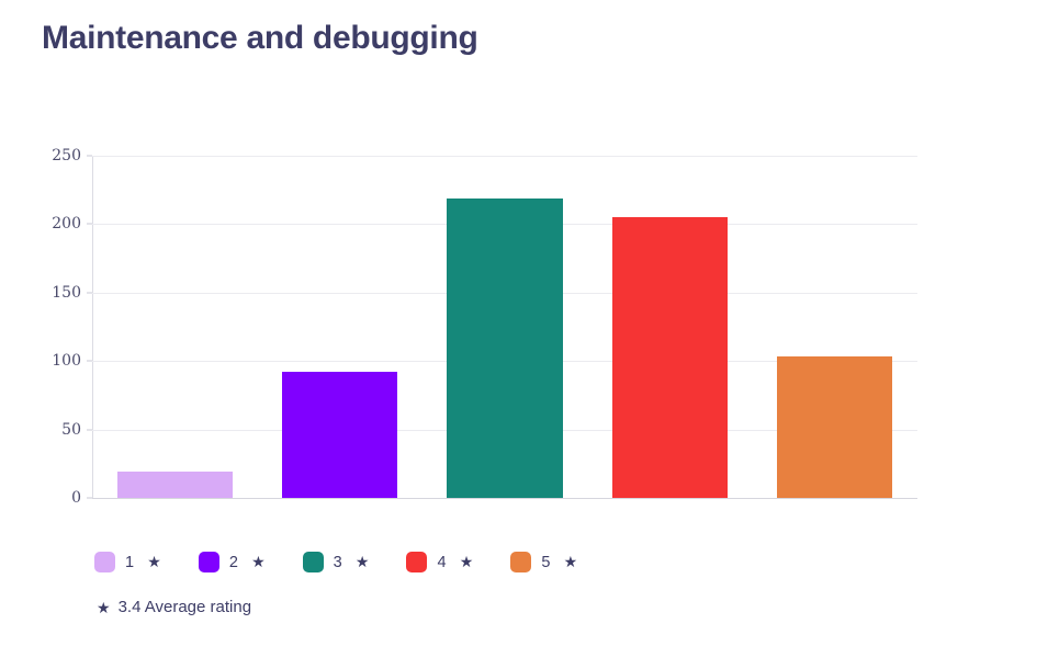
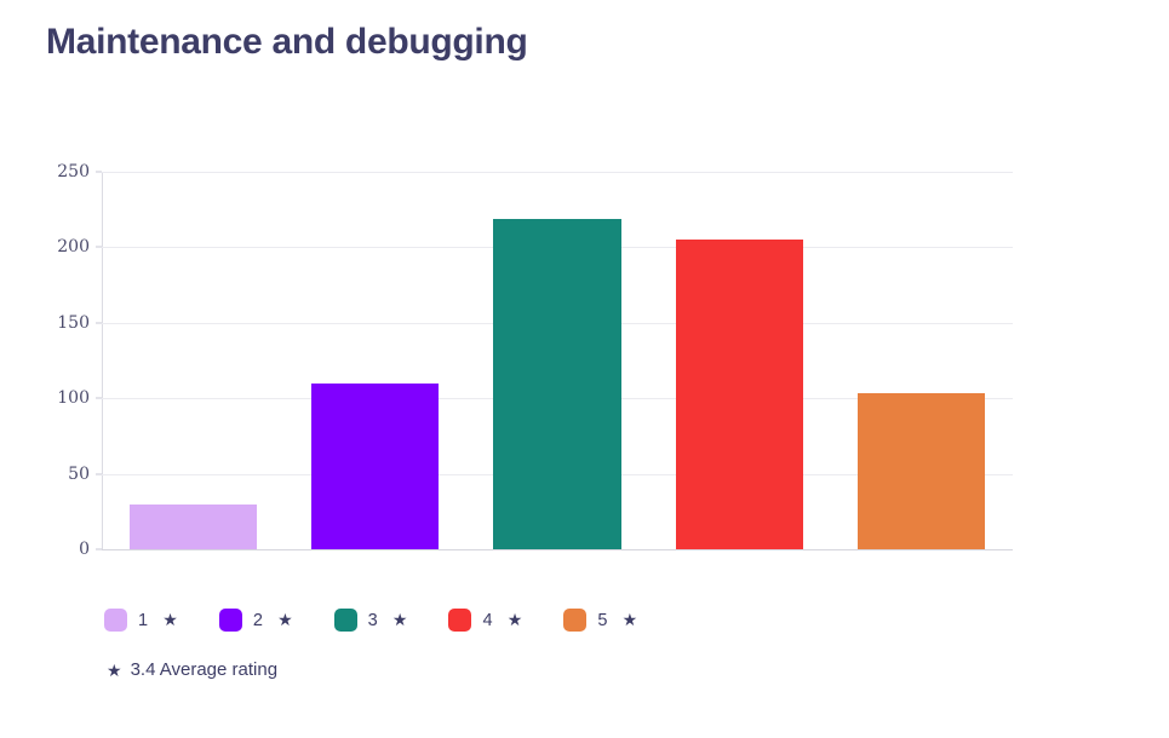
1 ★: 19 -> 30
2 ★: 92 -> 110
